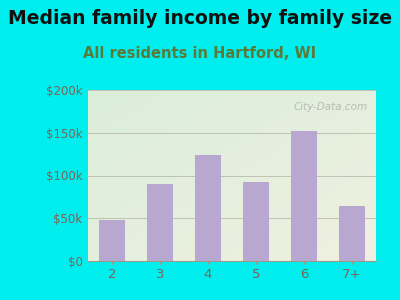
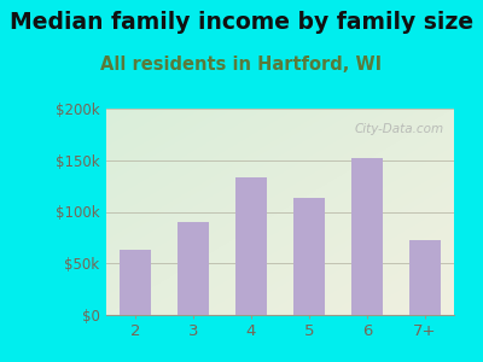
2: $48k -> $63k
4: $124k -> $133k
5: $92k -> $113k
7+: $64k -> $72k
